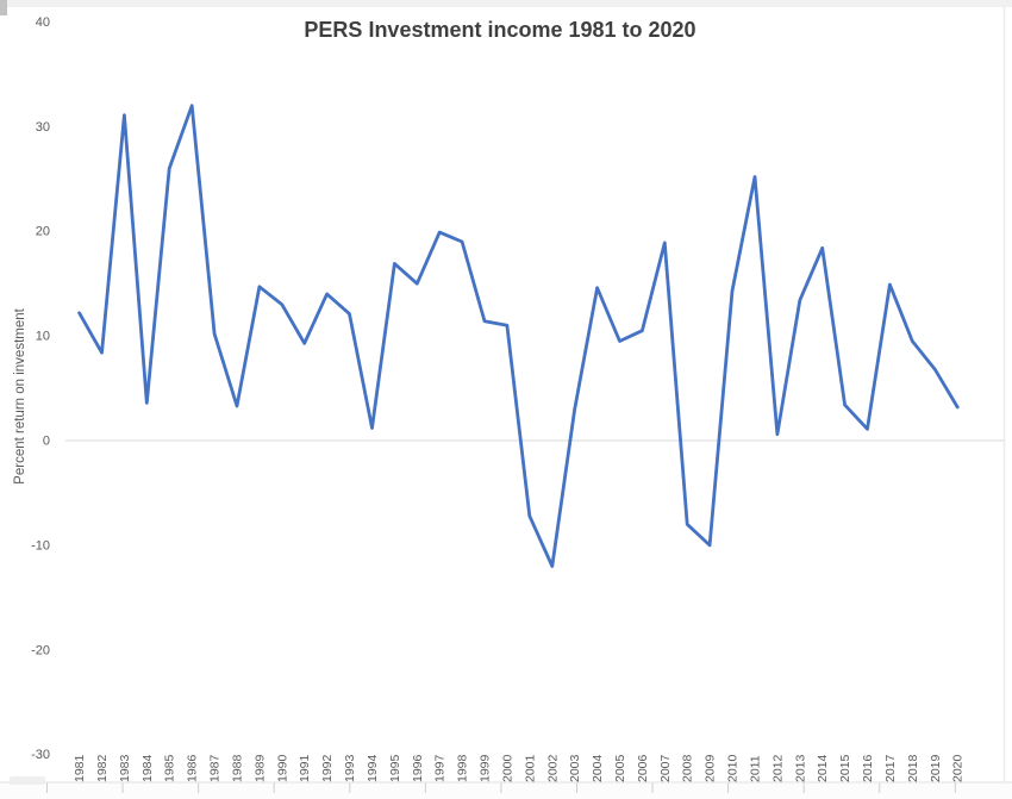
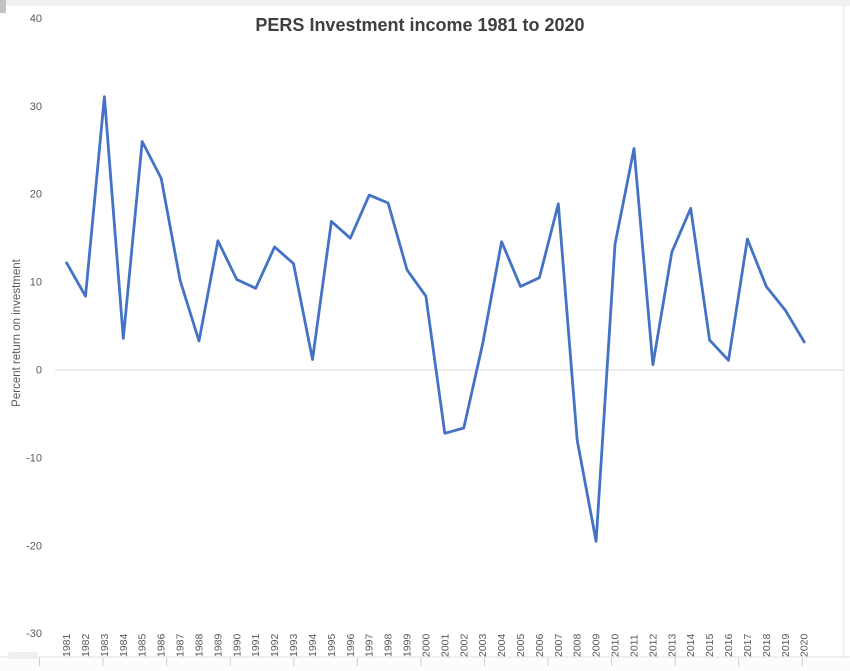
1986: 32 -> 22
1990: 13 -> 10
2000: 11 -> 8
2002: -12 -> -7
2009: -10 -> -20
